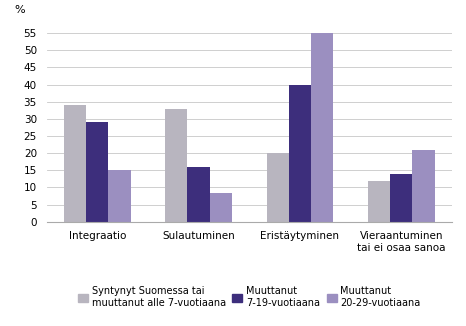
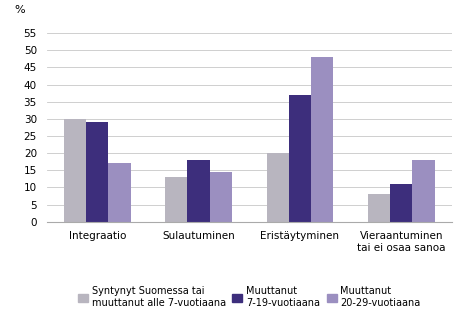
Syntynyt Suomessa tai muuttanut alle 7-vuotiaana/Integraatio: 34 -> 30
Muuttanut 20-29-vuotiaana/Integraatio: 15.0 -> 17.0
Syntynyt Suomessa tai muuttanut alle 7-vuotiaana/Sulautuminen: 33 -> 13
Muuttanut 7-19-vuotiaana/Sulautuminen: 16 -> 18
Muuttanut 20-29-vuotiaana/Sulautuminen: 8.5 -> 14.5
Muuttanut 7-19-vuotiaana/Eristäytyminen: 40 -> 37
Muuttanut 20-29-vuotiaana/Eristäytyminen: 55.0 -> 48.0
Syntynyt Suomessa tai muuttanut alle 7-vuotiaana/Vieraantuminen tai ei osaa sanoa: 12 -> 8
Muuttanut 7-19-vuotiaana/Vieraantuminen tai ei osaa sanoa: 14 -> 11
Muuttanut 20-29-vuotiaana/Vieraantuminen tai ei osaa sanoa: 21.0 -> 18.0
